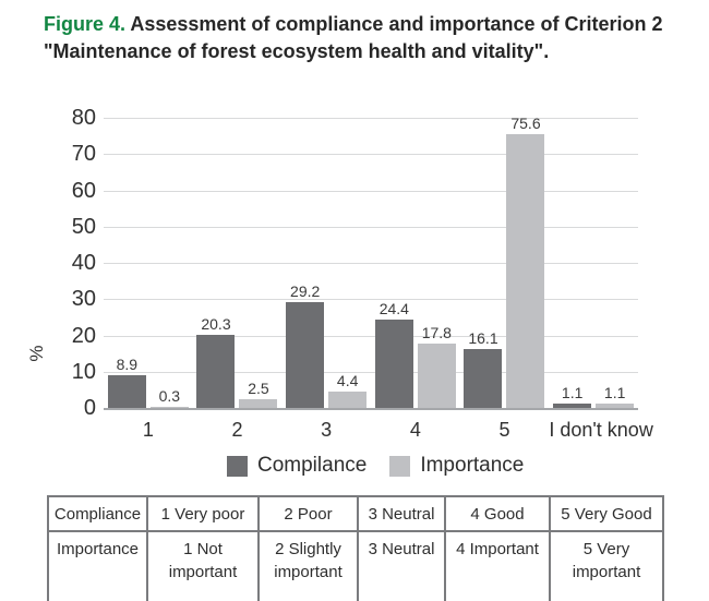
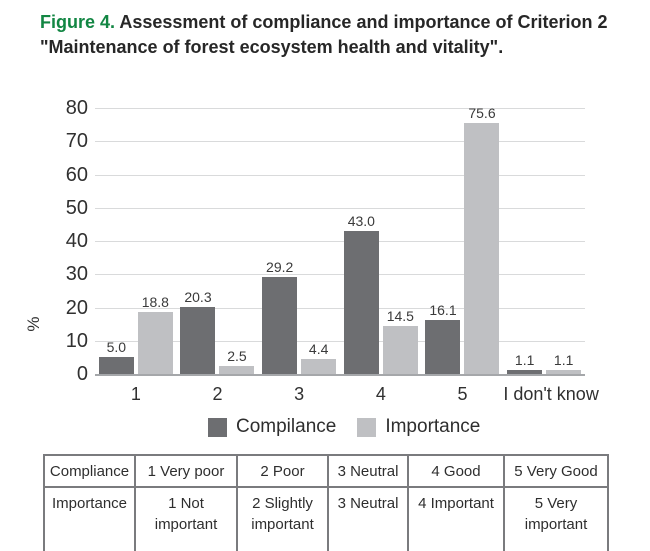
Compilance/1: 8.9 -> 5.0
Importance/1: 0.3 -> 18.8
Compilance/4: 24.4 -> 43.0
Importance/4: 17.8 -> 14.5
